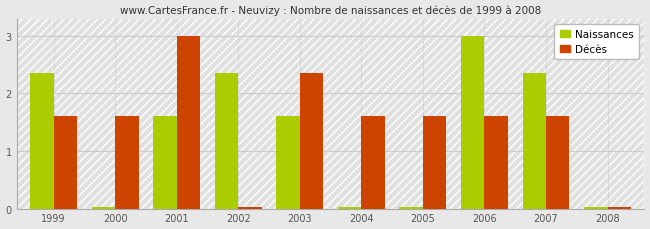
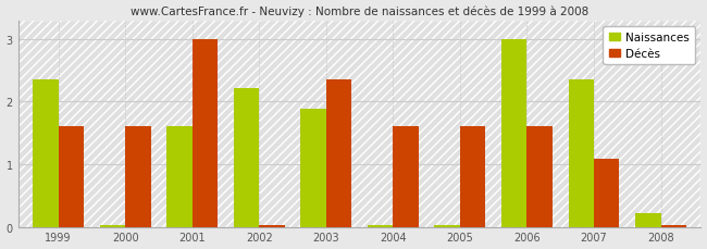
Naissances/2002: 2.35 -> 2.22
Naissances/2003: 1.60 -> 1.88
Décès/2007: 1.60 -> 1.08
Naissances/2008: 0.02 -> 0.22
